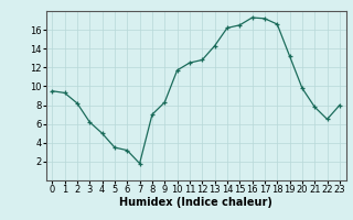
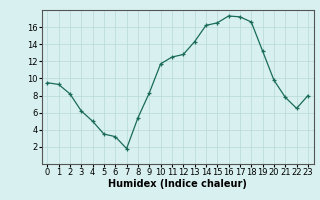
8: 7.0 -> 5.4
